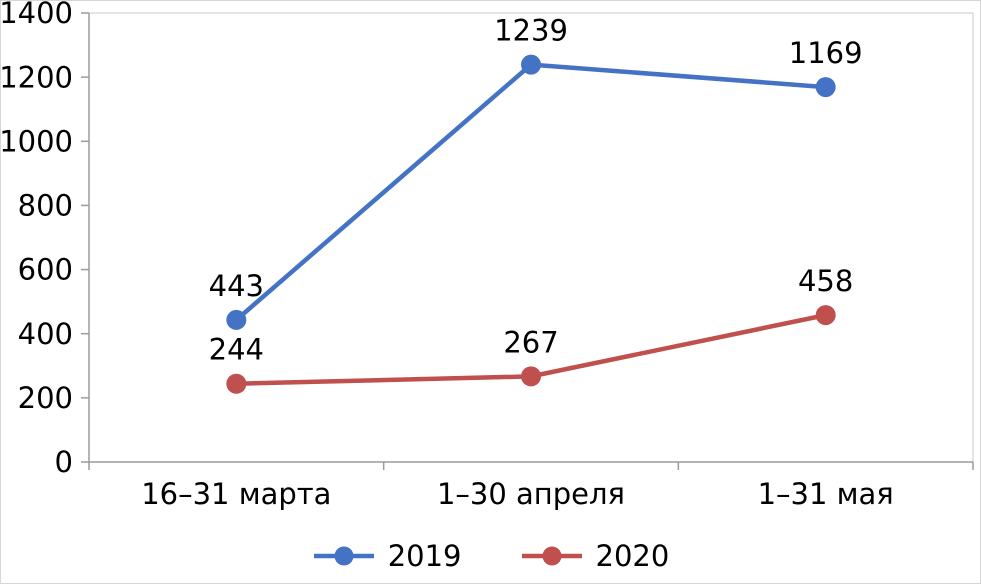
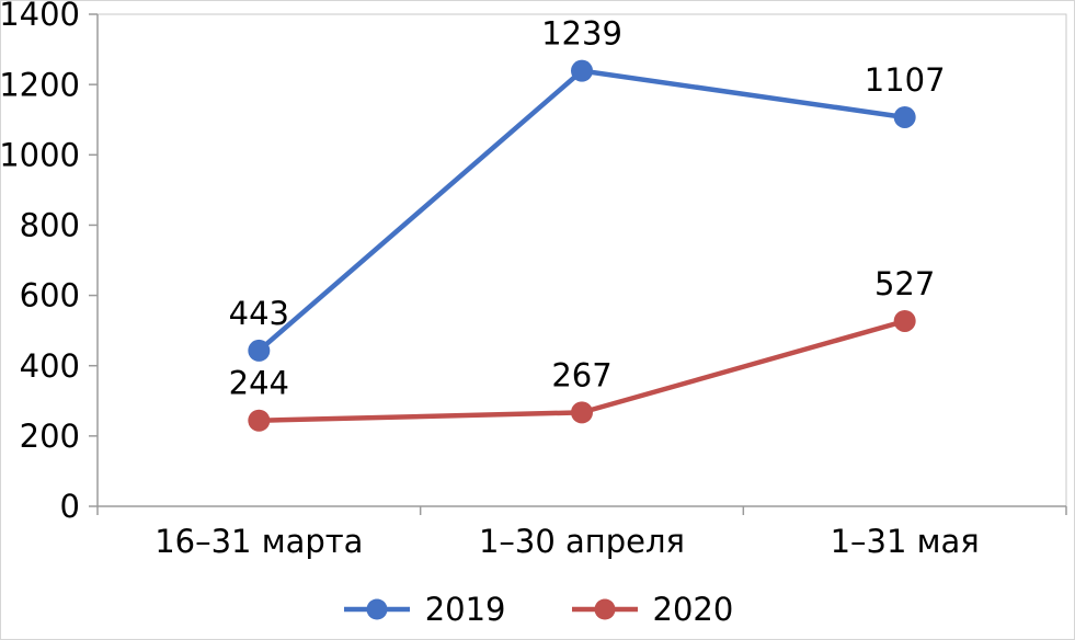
2019/1–31 мая: 1169 -> 1107
2020/1–31 мая: 458 -> 527
